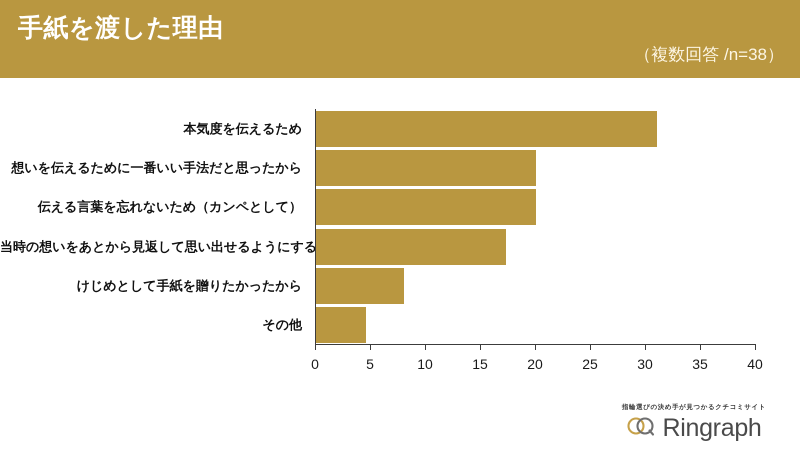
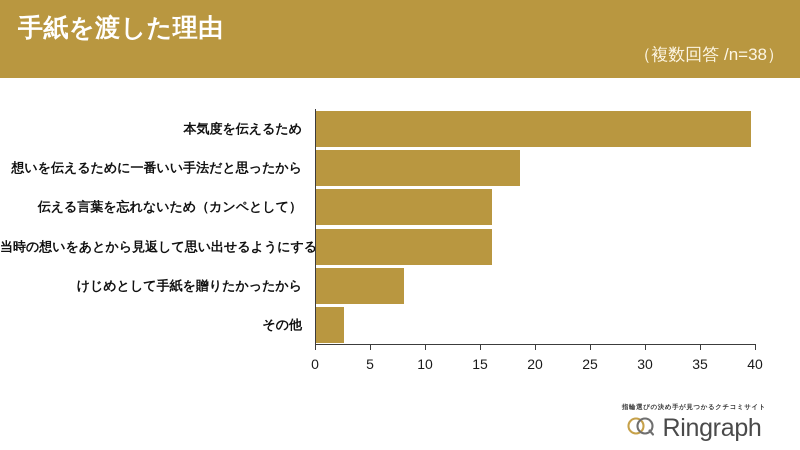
本気度を伝えるため: 31.0 -> 39.5
想いを伝えるために一番いい手法だと思ったから: 20.0 -> 18.5
伝える言葉を忘れないため（カンペとして）: 20.0 -> 16.0
当時の想いをあとから見返して思い出せるようにするため: 17.3 -> 16.0
その他: 4.5 -> 2.5
